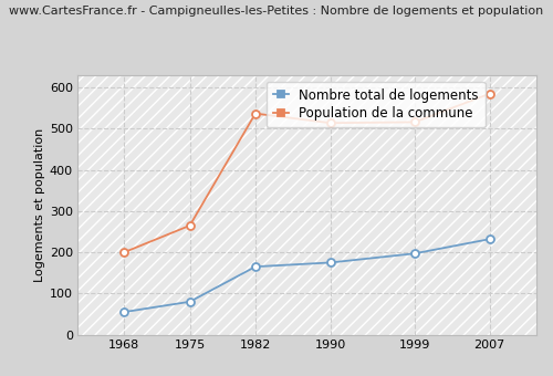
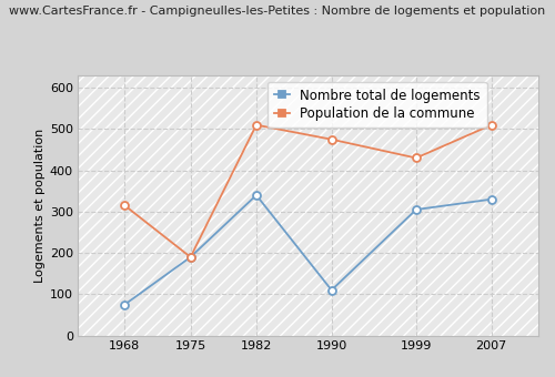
Nombre total de logements/1968: 55 -> 75
Population de la commune/1968: 200 -> 315
Nombre total de logements/1975: 80 -> 190
Population de la commune/1975: 265 -> 190
Nombre total de logements/1982: 165 -> 340
Population de la commune/1982: 537 -> 510
Nombre total de logements/1990: 175 -> 110
Population de la commune/1990: 514 -> 475
Nombre total de logements/1999: 197 -> 305
Population de la commune/1999: 516 -> 430
Nombre total de logements/2007: 232 -> 330
Population de la commune/2007: 585 -> 510
